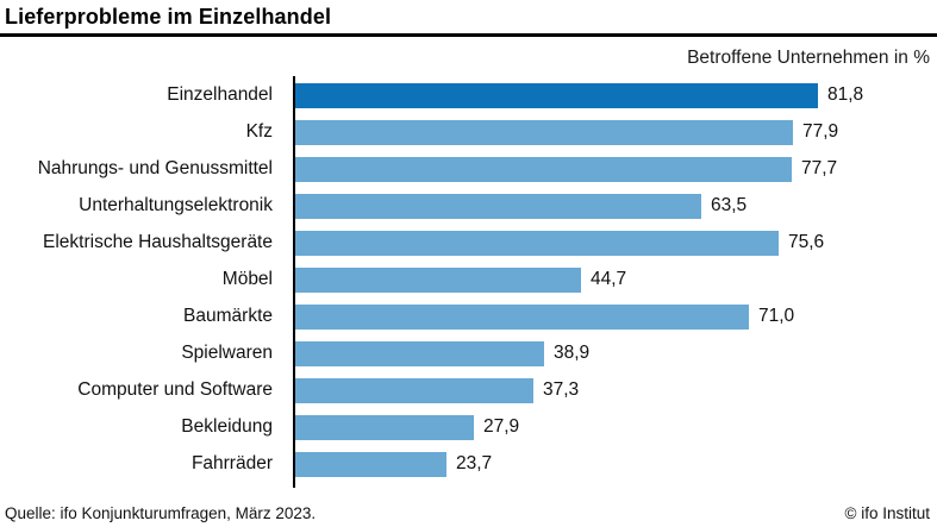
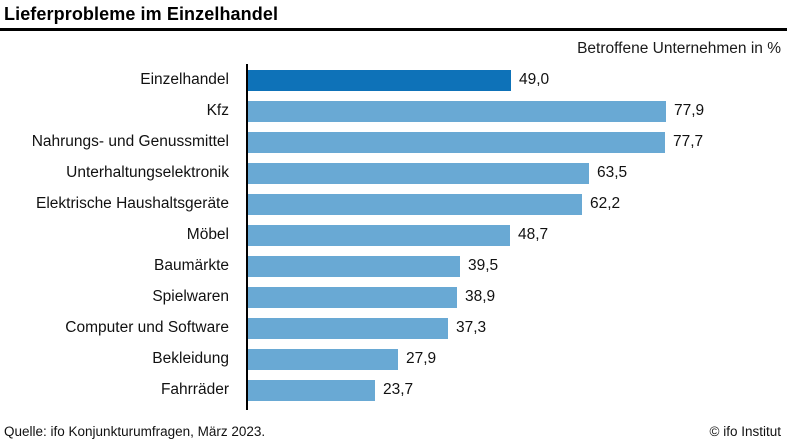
Einzelhandel: 81,8 -> 49,0
Elektrische Haushaltsgeräte: 75,6 -> 62,2
Möbel: 44,7 -> 48,7
Baumärkte: 71,0 -> 39,5
